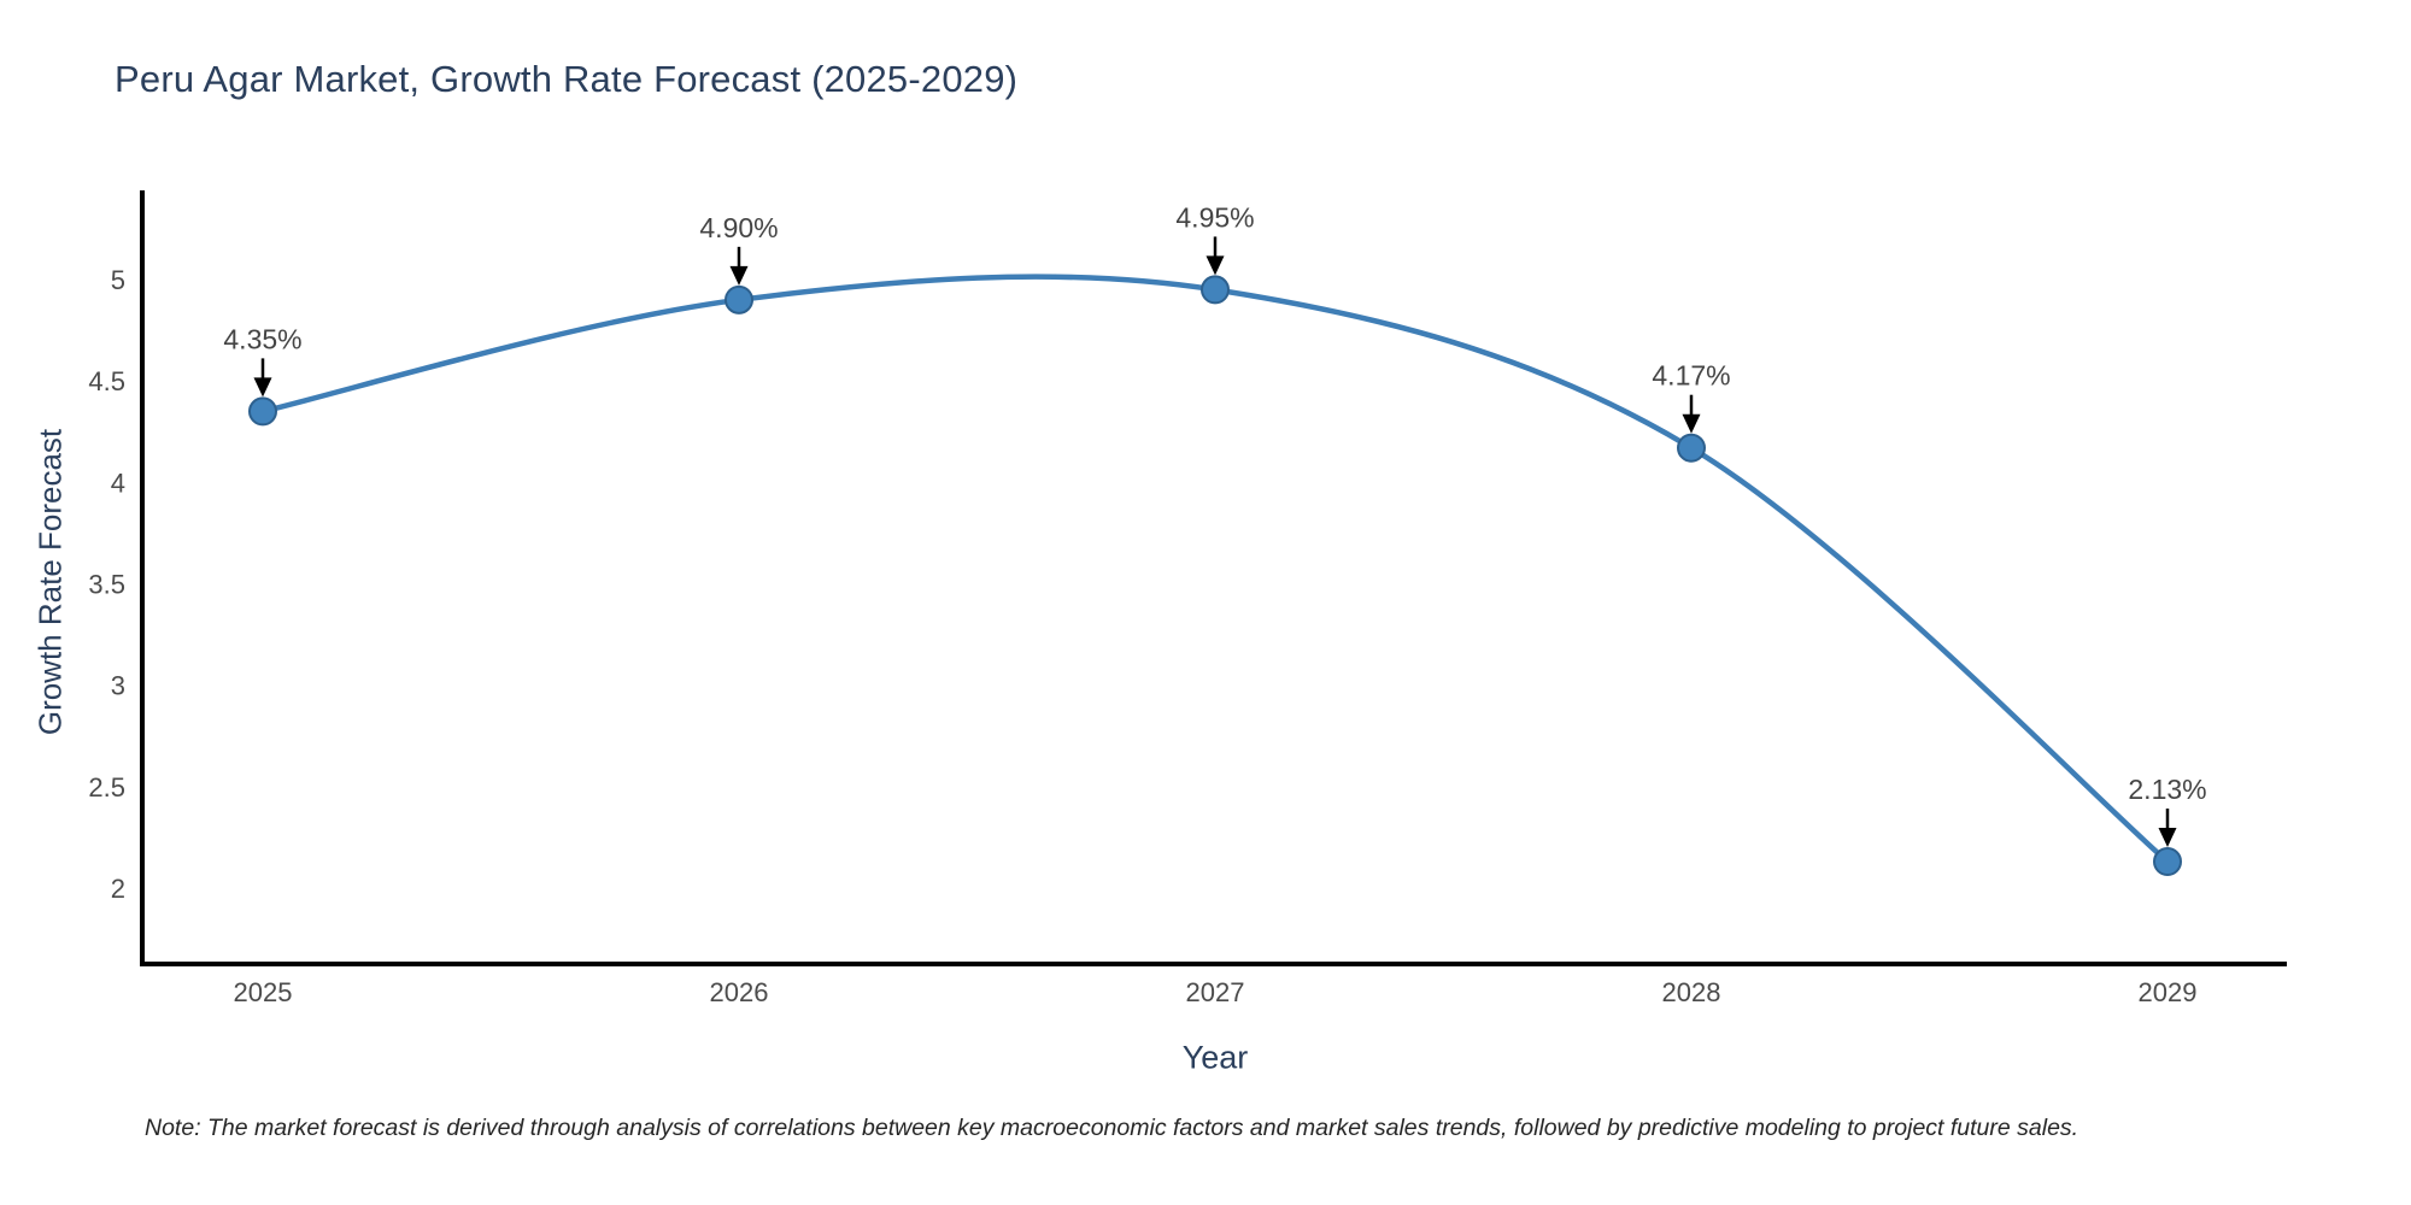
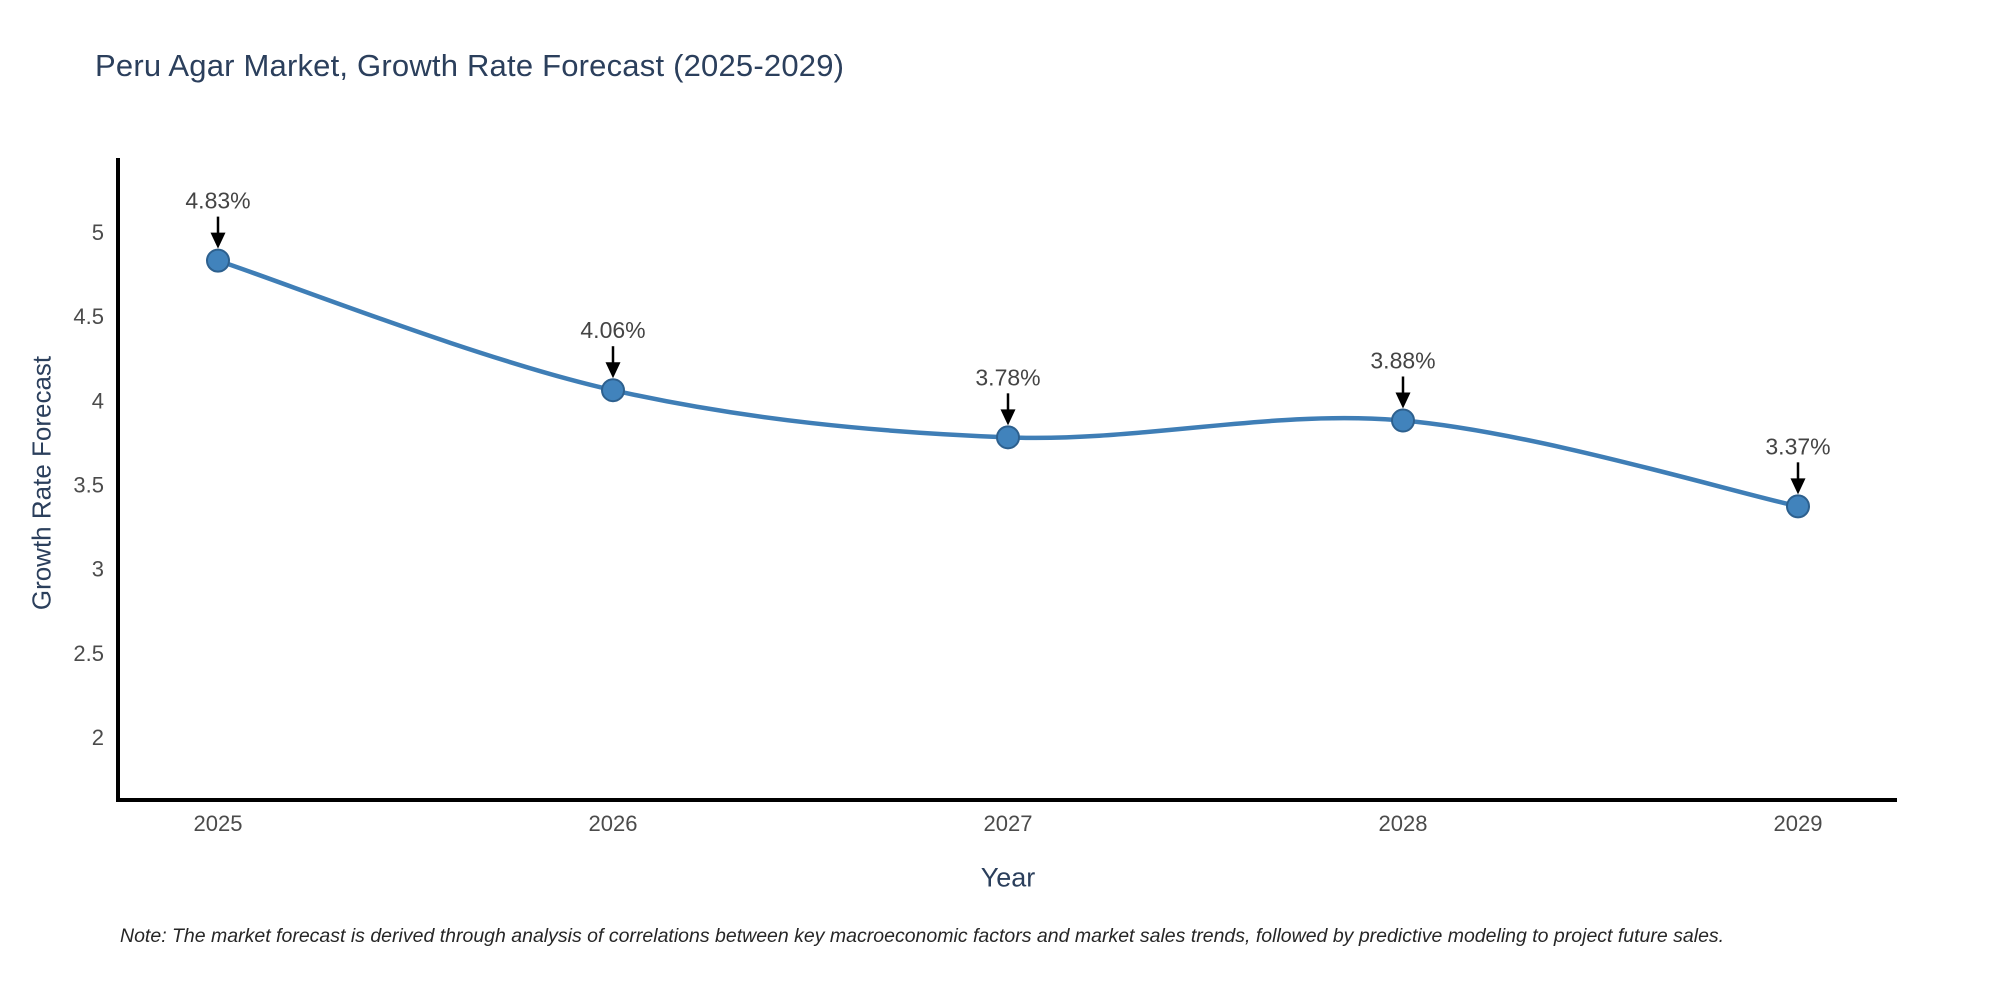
2025: 4.35% -> 4.83%
2026: 4.90% -> 4.06%
2027: 4.95% -> 3.78%
2028: 4.17% -> 3.88%
2029: 2.13% -> 3.37%
